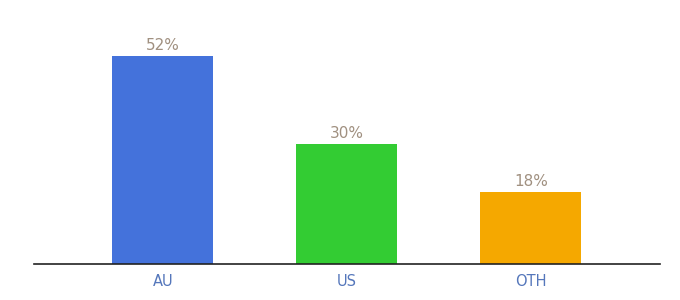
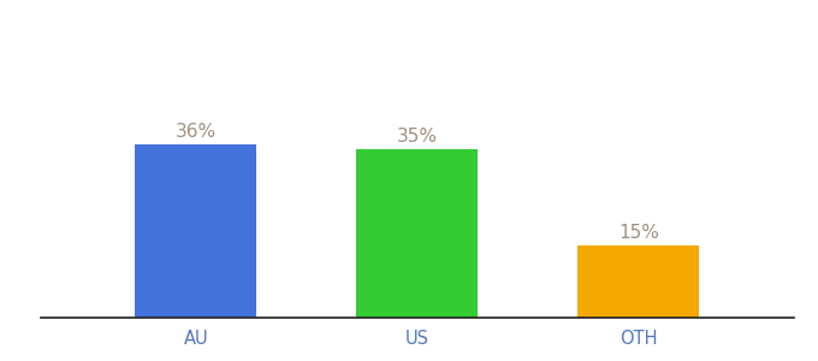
AU: 52% -> 36%
US: 30% -> 35%
OTH: 18% -> 15%
